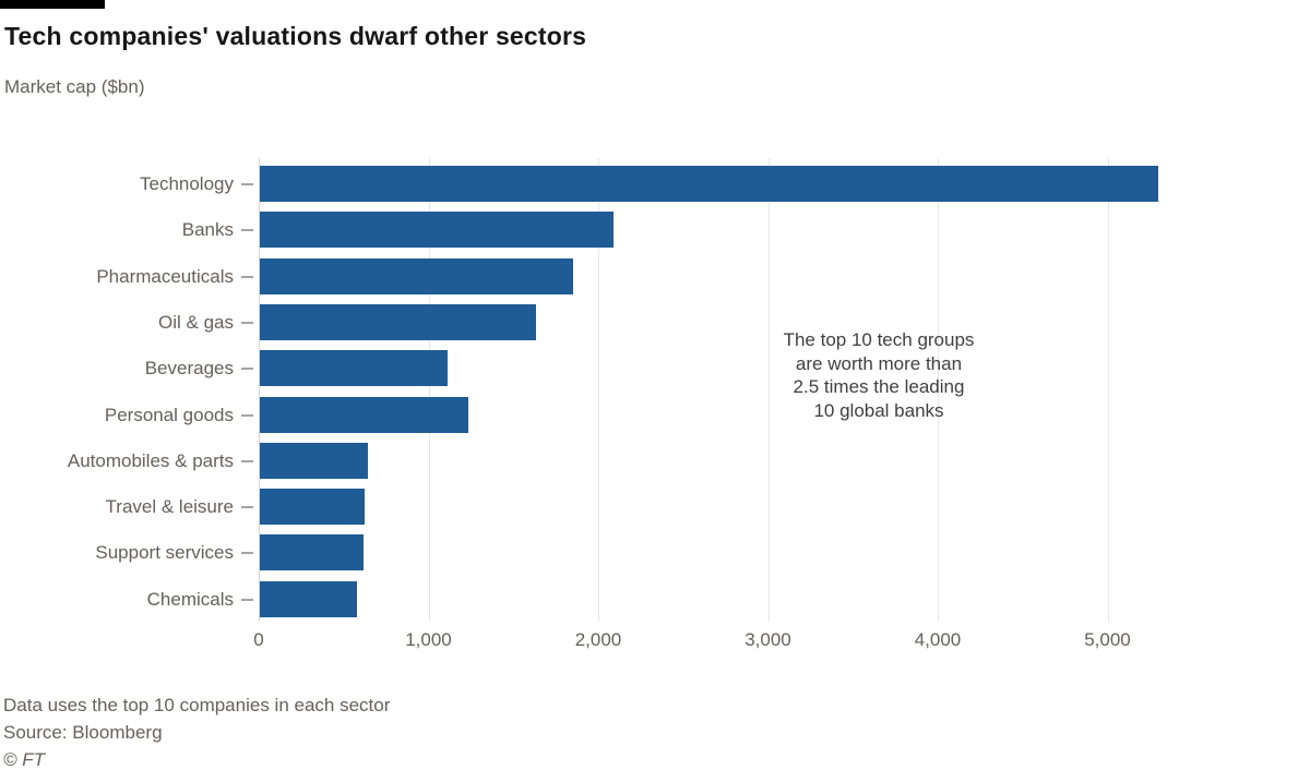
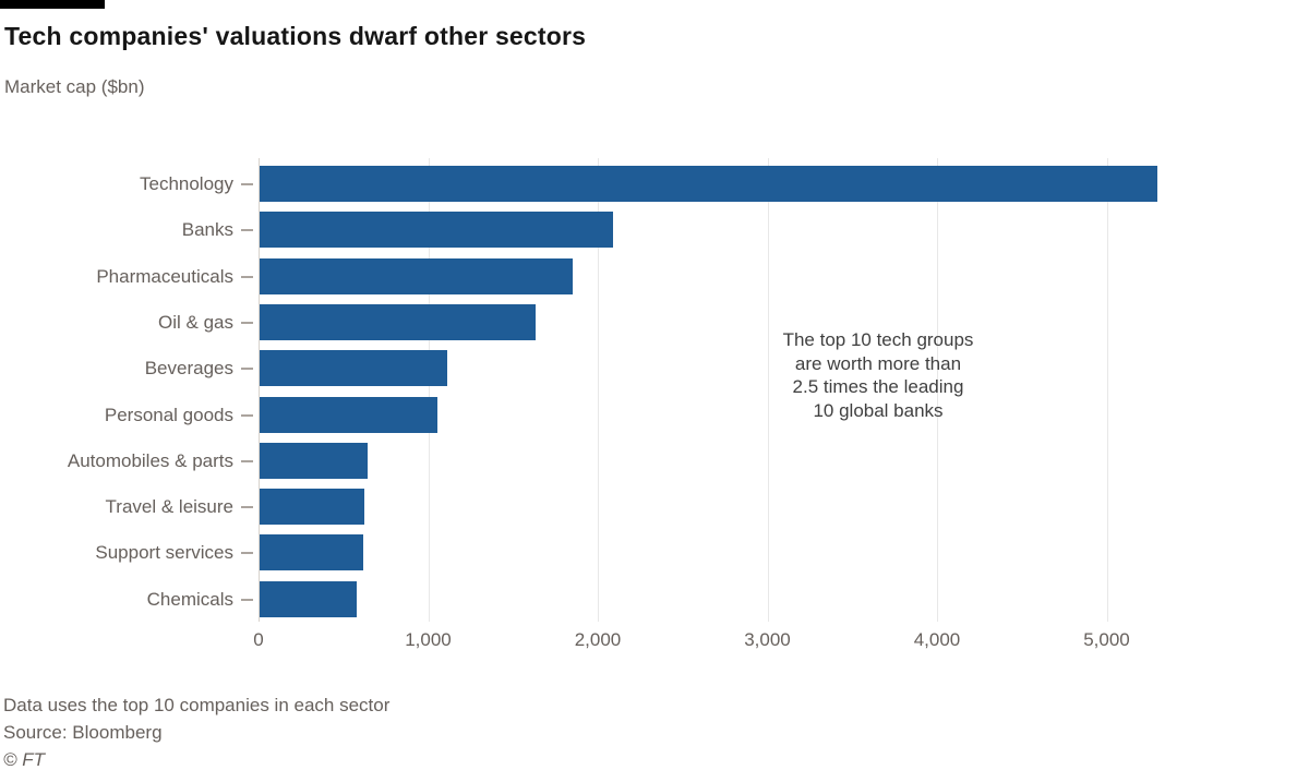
Personal goods: 1230 -> 1050
